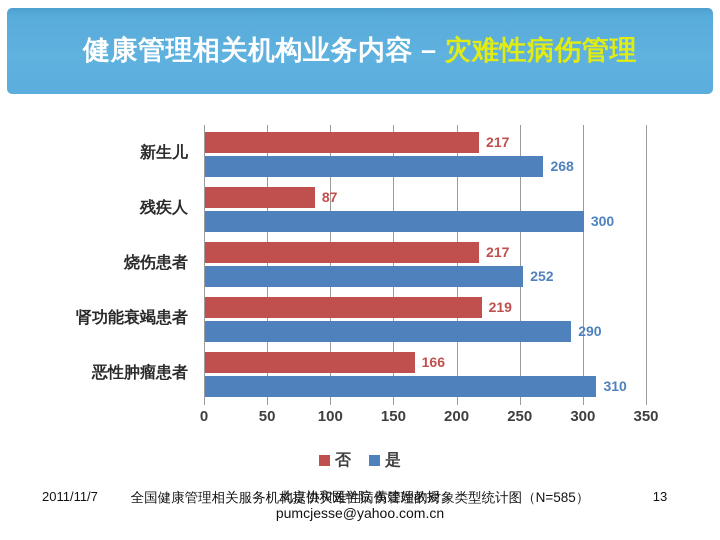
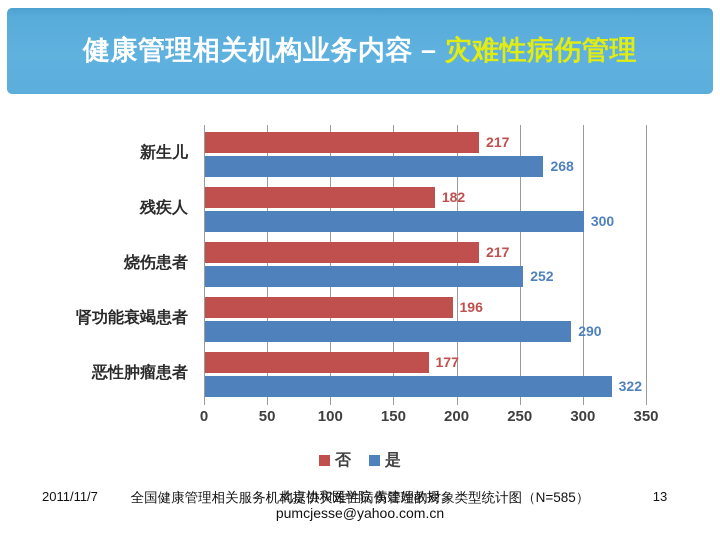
否/残疾人: 87 -> 182
否/肾功能衰竭患者: 219 -> 196
否/恶性肿瘤患者: 166 -> 177
是/恶性肿瘤患者: 310 -> 322
